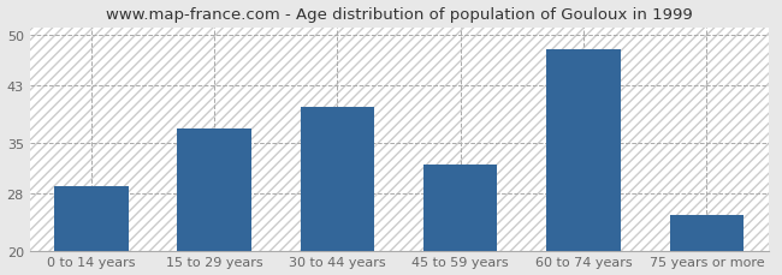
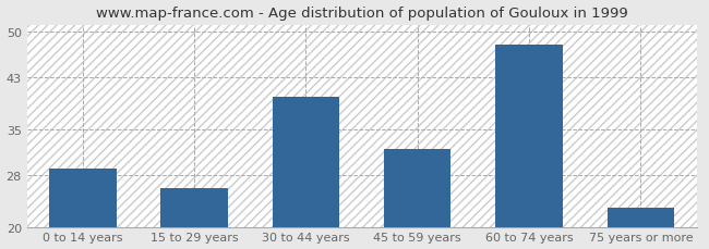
15 to 29 years: 37 -> 26
75 years or more: 25 -> 23
